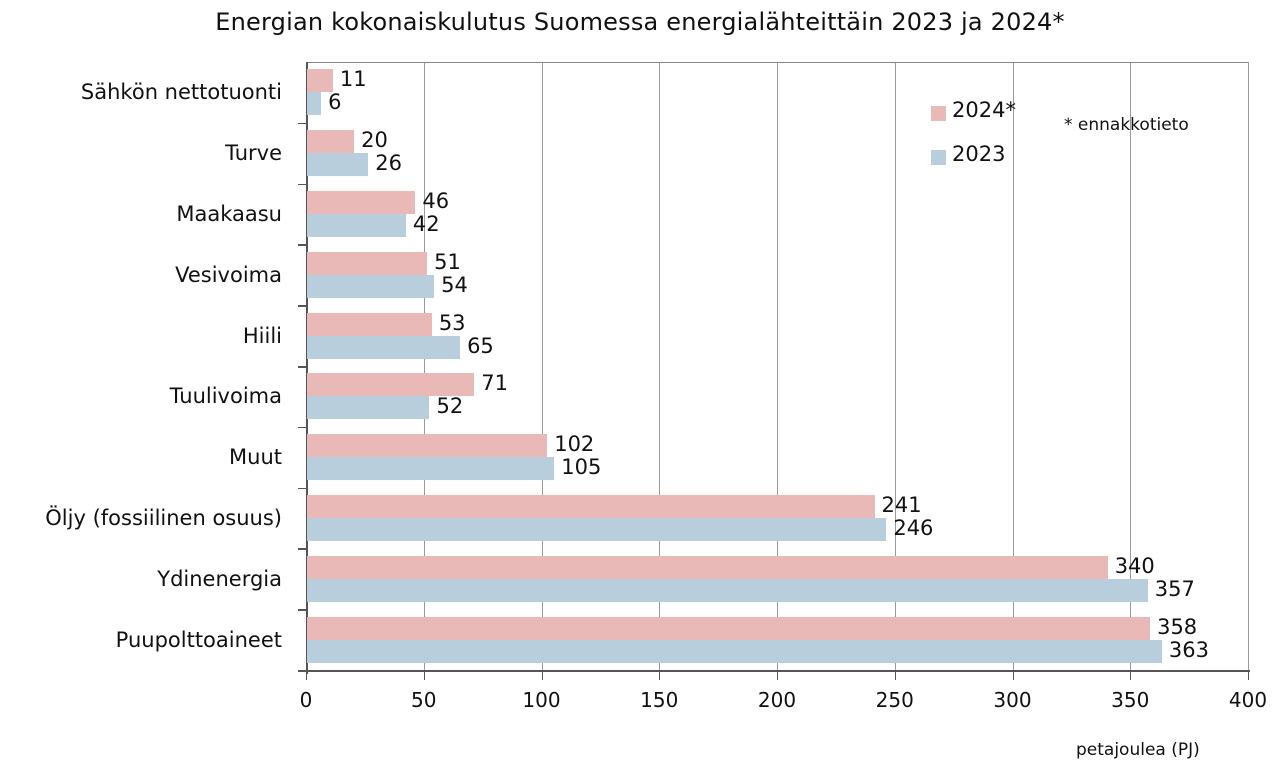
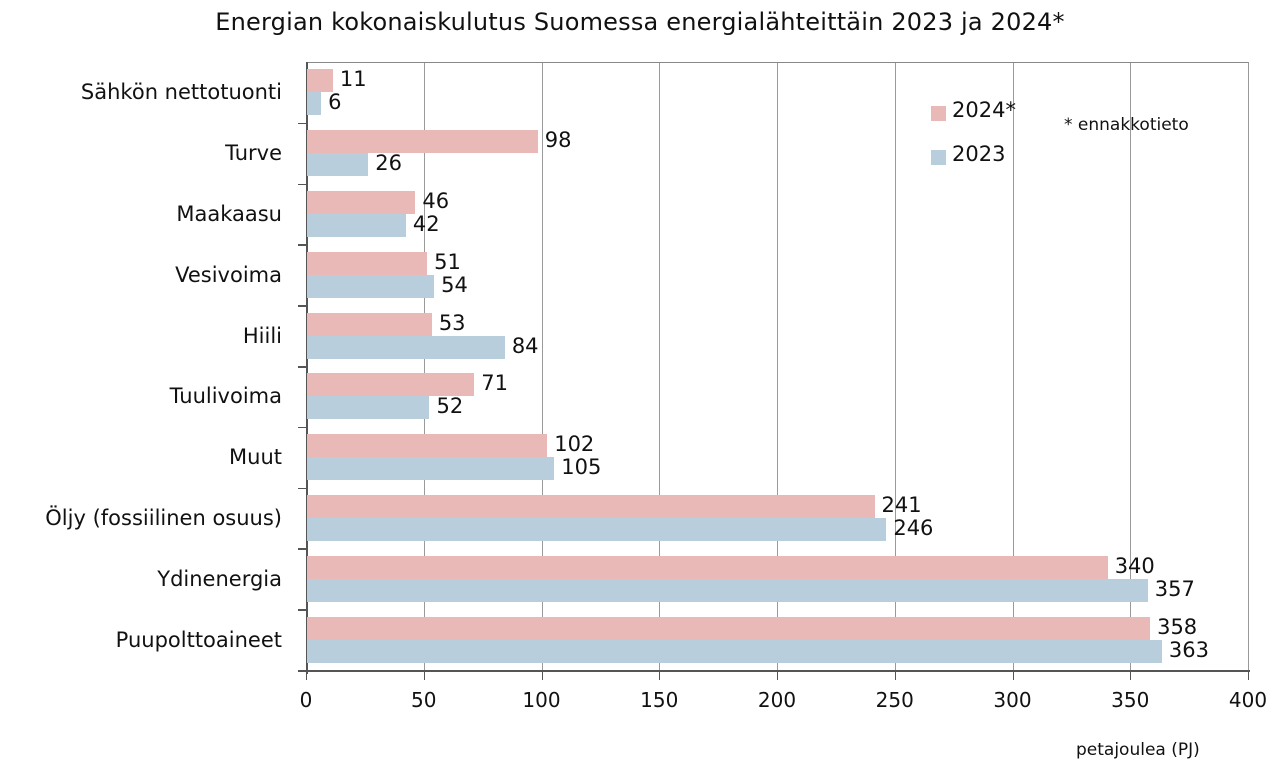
2024*/Turve: 20 -> 98
2023/Hiili: 65 -> 84
